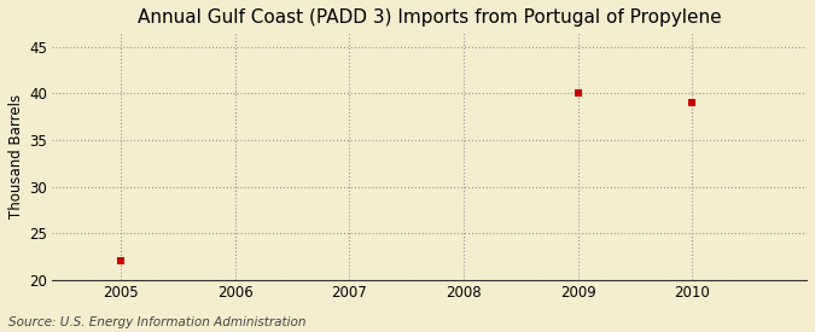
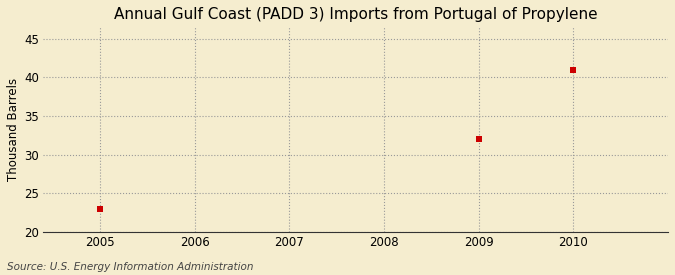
2005: 22 -> 23
2009: 40 -> 32
2010: 39 -> 41
